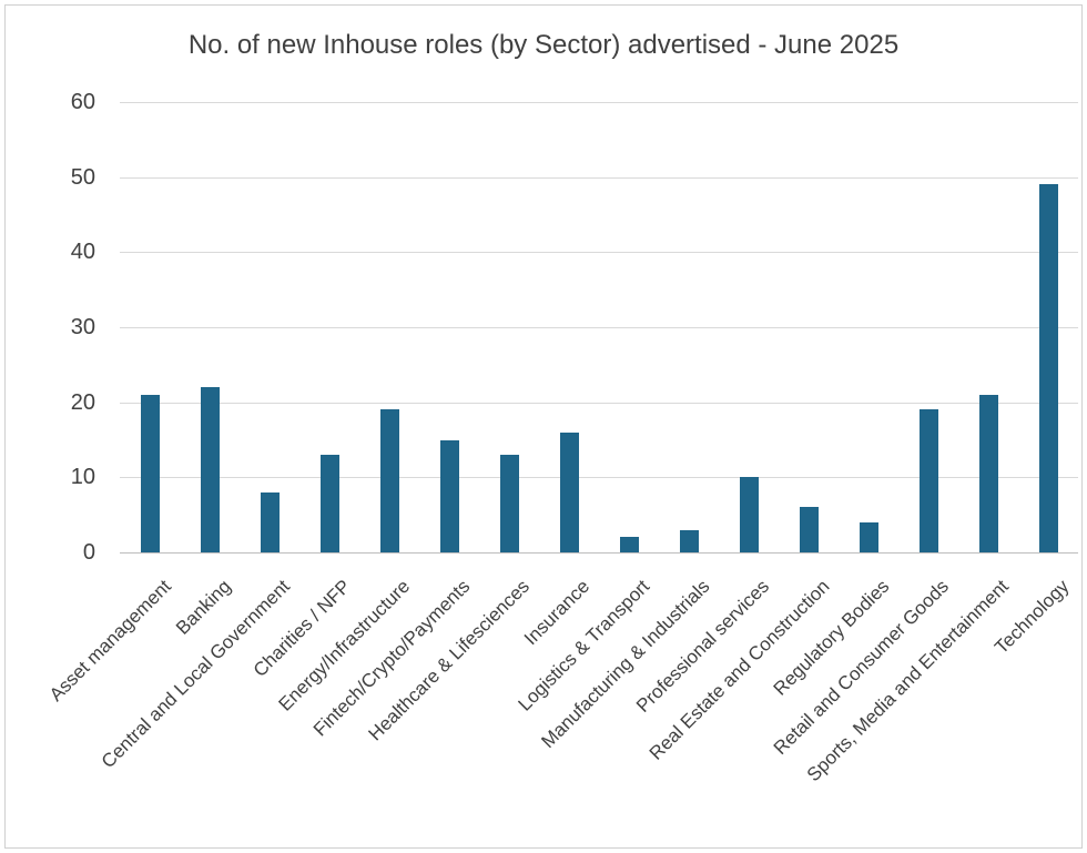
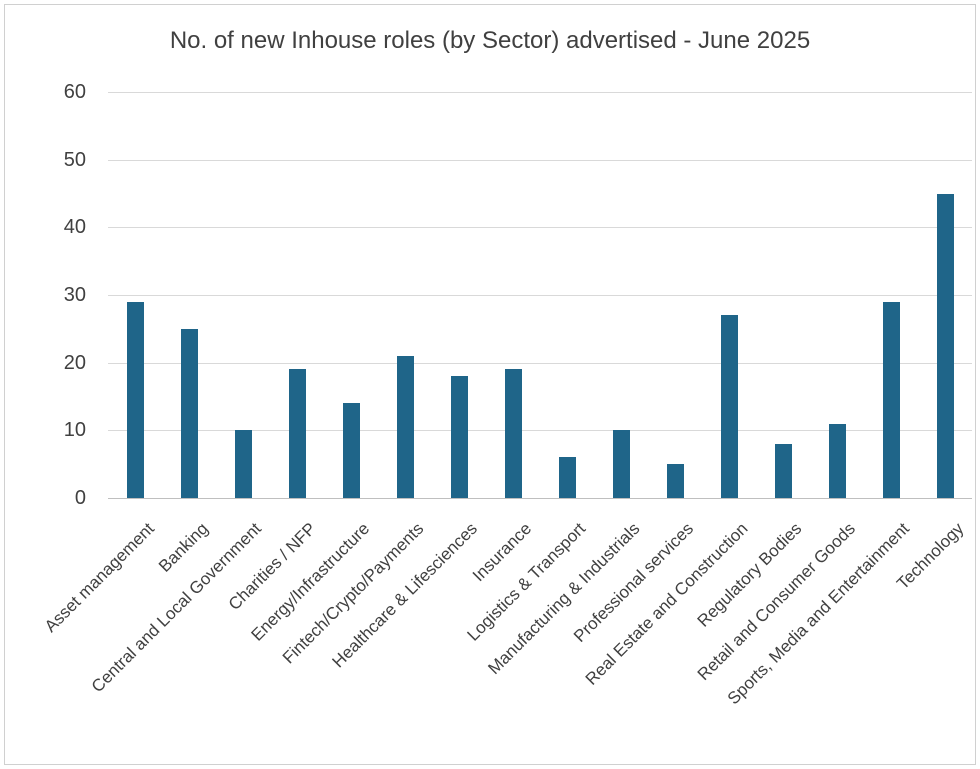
Asset management: 21 -> 29
Banking: 22 -> 25
Central and Local Government: 8 -> 10
Charities / NFP: 13 -> 19
Energy/Infrastructure: 19 -> 14
Fintech/Crypto/Payments: 15 -> 21
Healthcare & Lifesciences: 13 -> 18
Insurance: 16 -> 19
Logistics & Transport: 2 -> 6
Manufacturing & Industrials: 3 -> 10
Professional services: 10 -> 5
Real Estate and Construction: 6 -> 27
Regulatory Bodies: 4 -> 8
Retail and Consumer Goods: 19 -> 11
Sports, Media and Entertainment: 21 -> 29
Technology: 49 -> 45
